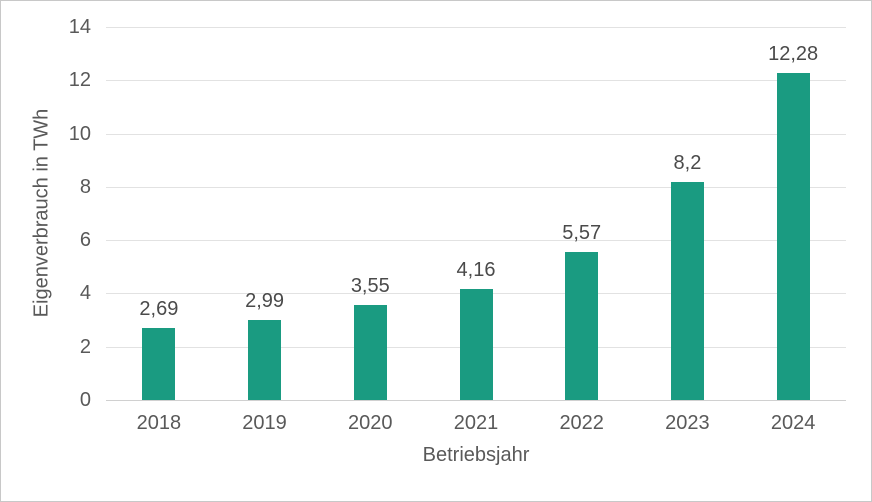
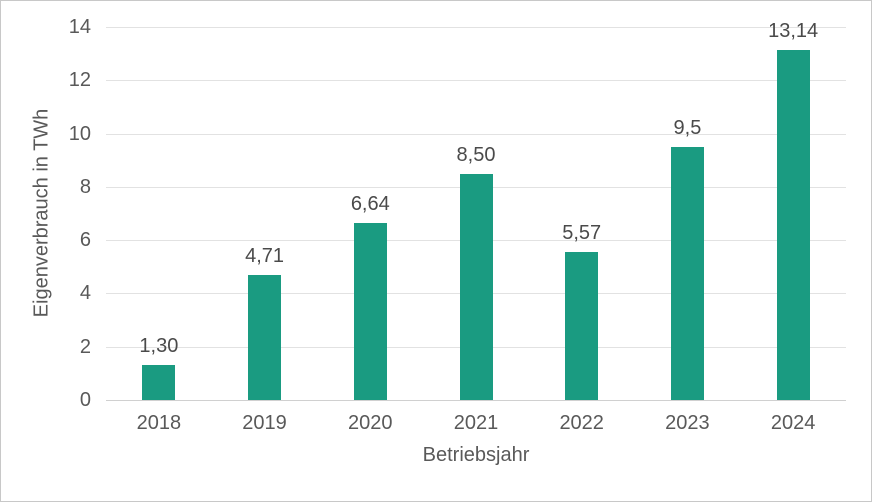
2018: 2,69 -> 1,30
2019: 2,99 -> 4,71
2020: 3,55 -> 6,64
2021: 4,16 -> 8,50
2023: 8,2 -> 9,5
2024: 12,28 -> 13,14
